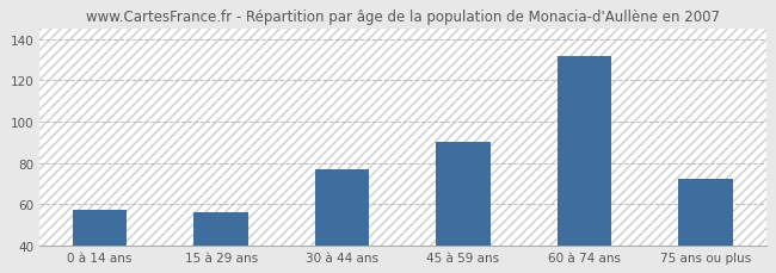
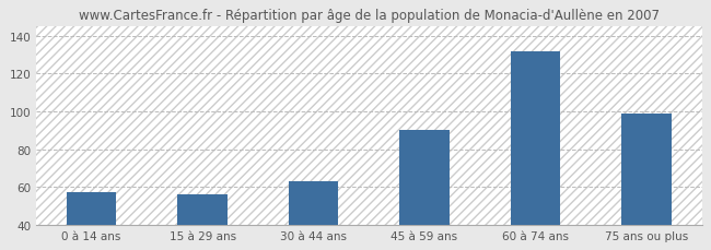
30 à 44 ans: 77 -> 63
75 ans ou plus: 72 -> 99
